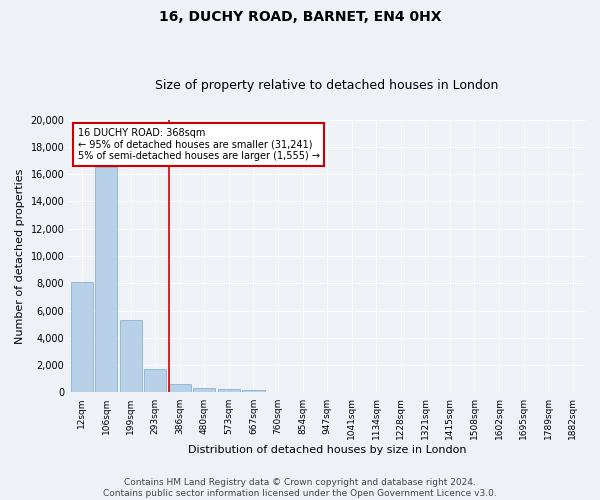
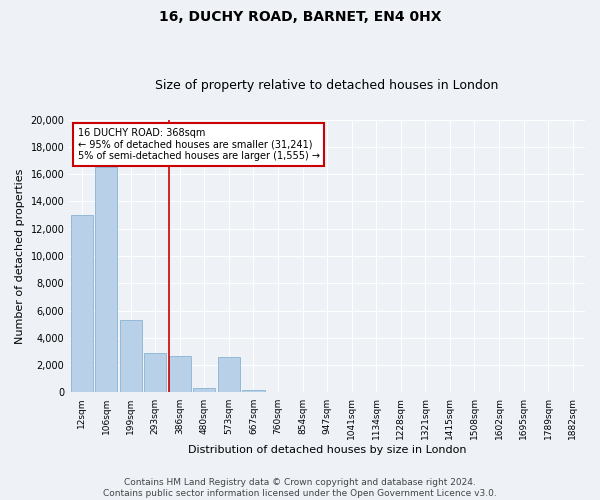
12sqm: 8,100 -> 13,000
293sqm: 1,800 -> 2,900
386sqm: 600 -> 2,700
573sqm: 300 -> 2,600
